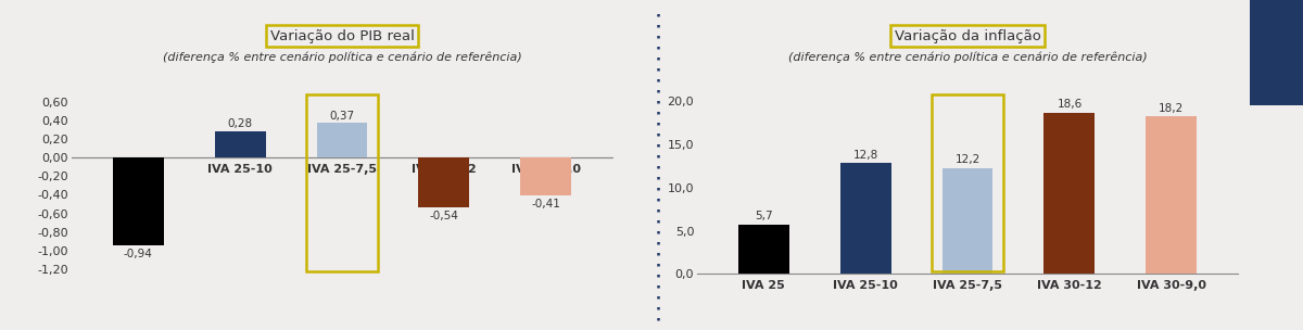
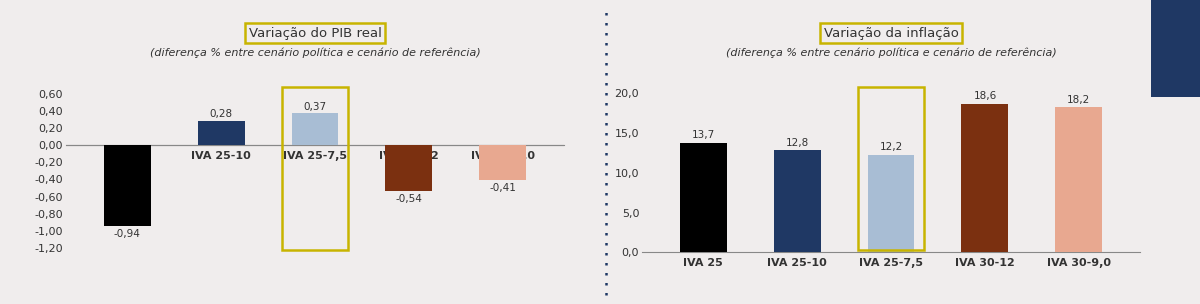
IVA 25: 5,7 -> 13,7
